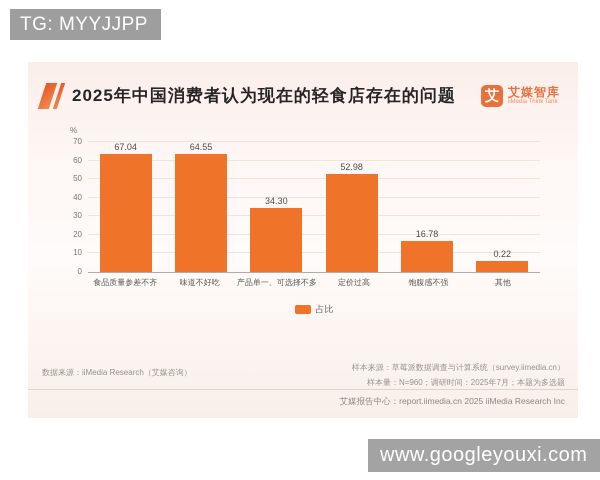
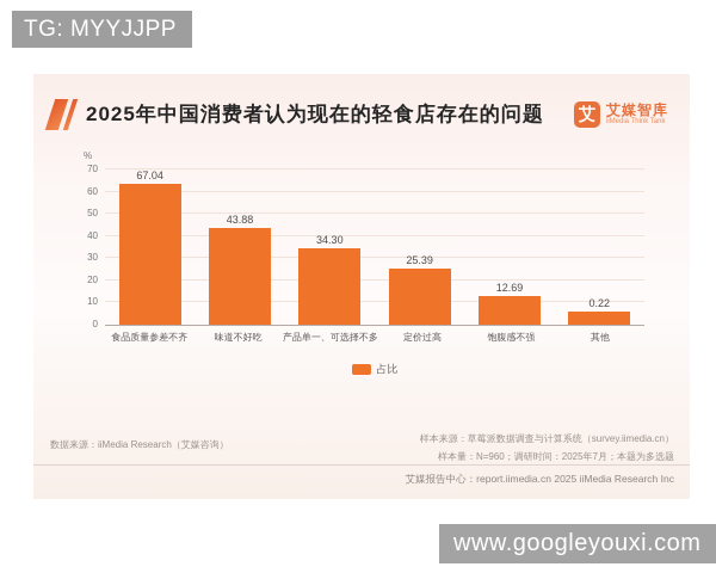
味道不好吃: 64.55 -> 43.88
定价过高: 52.98 -> 25.39
饱腹感不强: 16.78 -> 12.69
